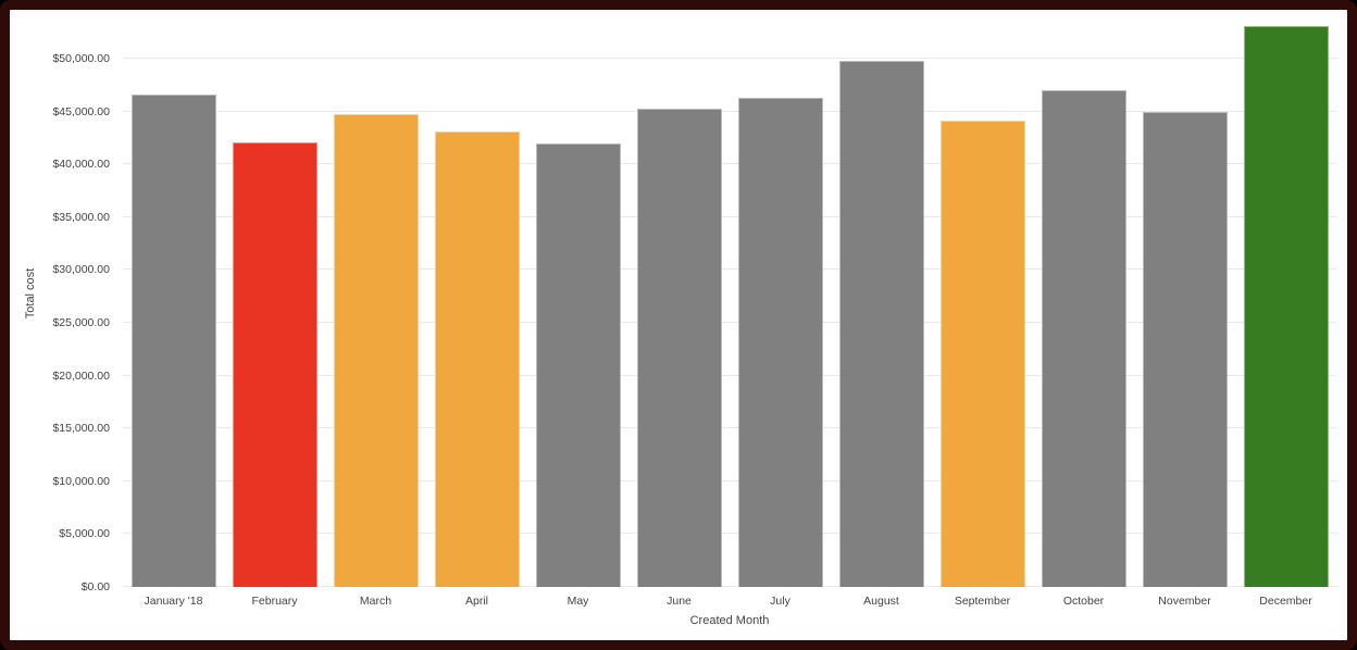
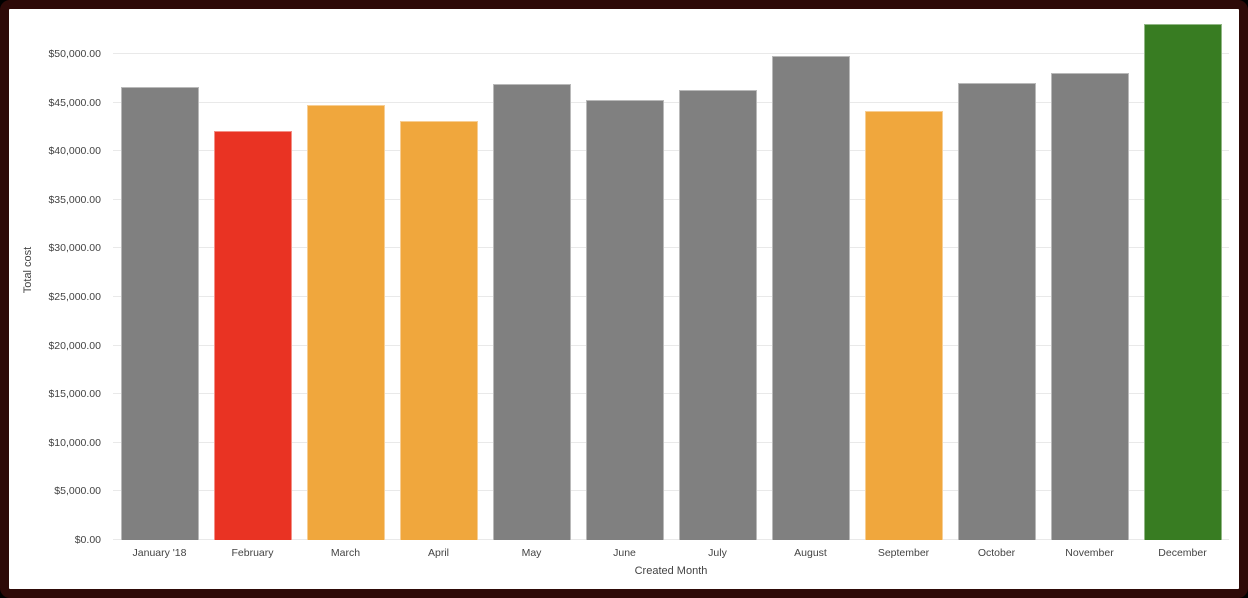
May: $42000 -> $47000
November: $45000 -> $48000
